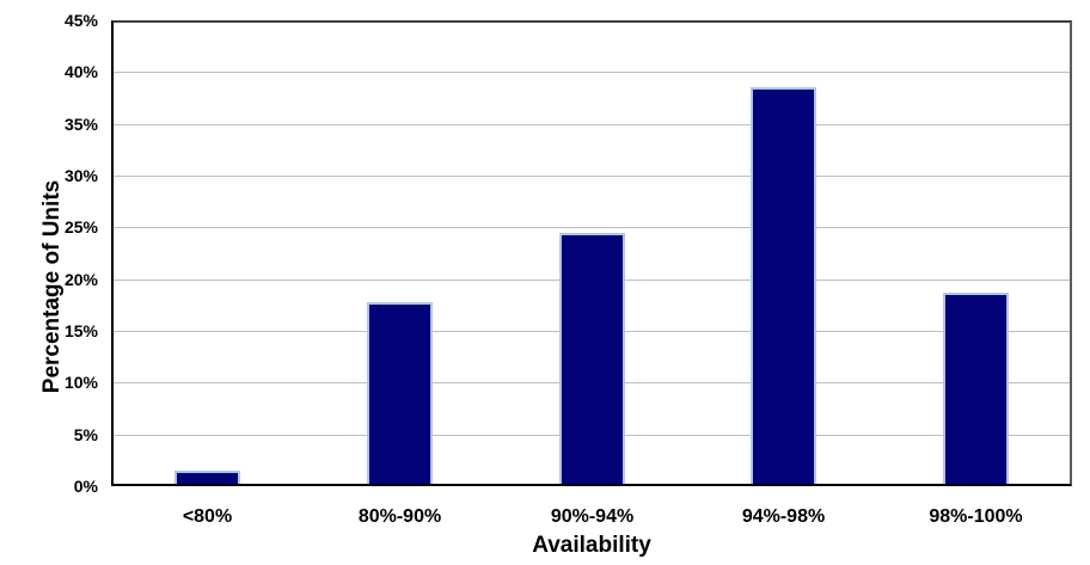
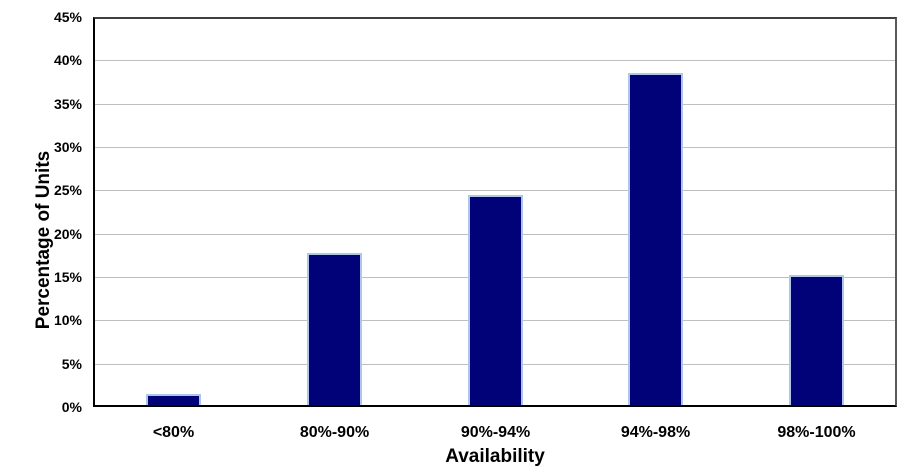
98%-100%: 18% -> 15%
